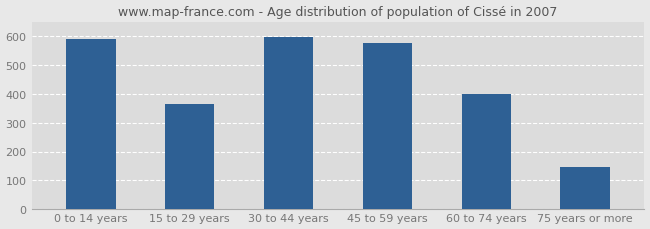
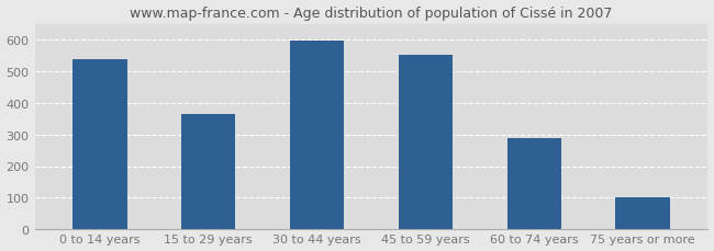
0 to 14 years: 590 -> 537
45 to 59 years: 575 -> 552
60 to 74 years: 400 -> 288
75 years or more: 145 -> 100
